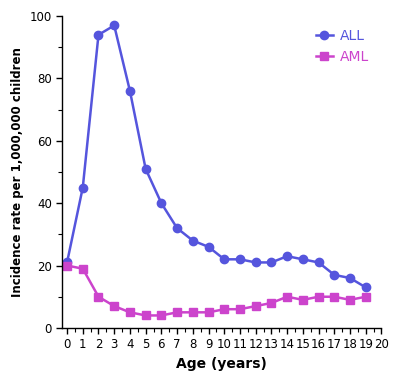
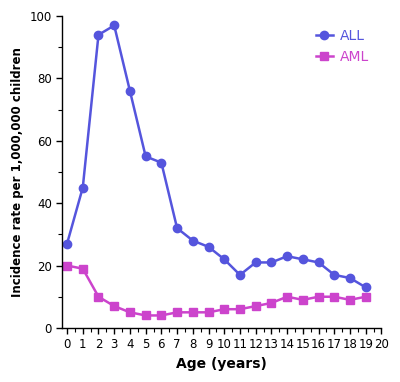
ALL/0: 21 -> 27
ALL/5: 51 -> 55
ALL/6: 40 -> 53
ALL/11: 22 -> 17
